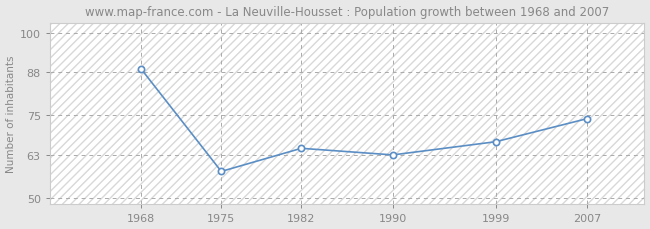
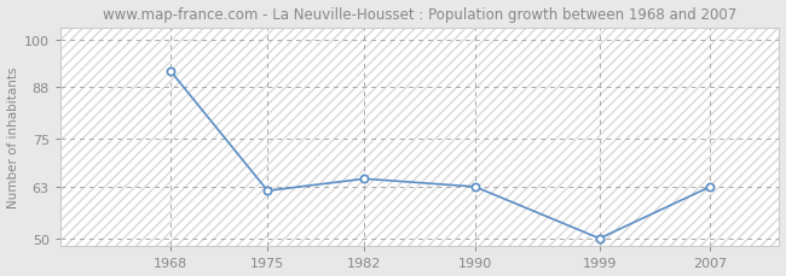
1968: 89 -> 92
1975: 58 -> 62
1999: 67 -> 50
2007: 74 -> 63
